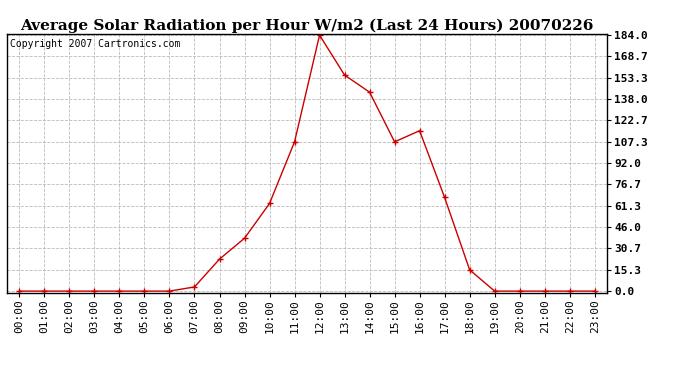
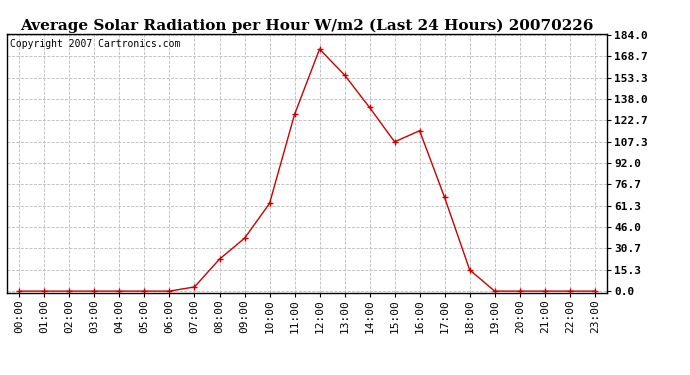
11:00: 107 -> 127
12:00: 184 -> 174
14:00: 143 -> 132
